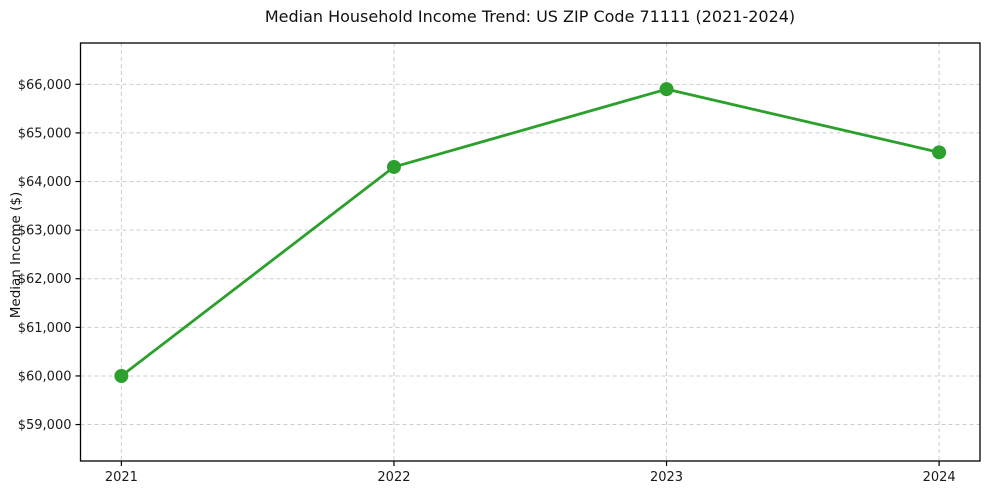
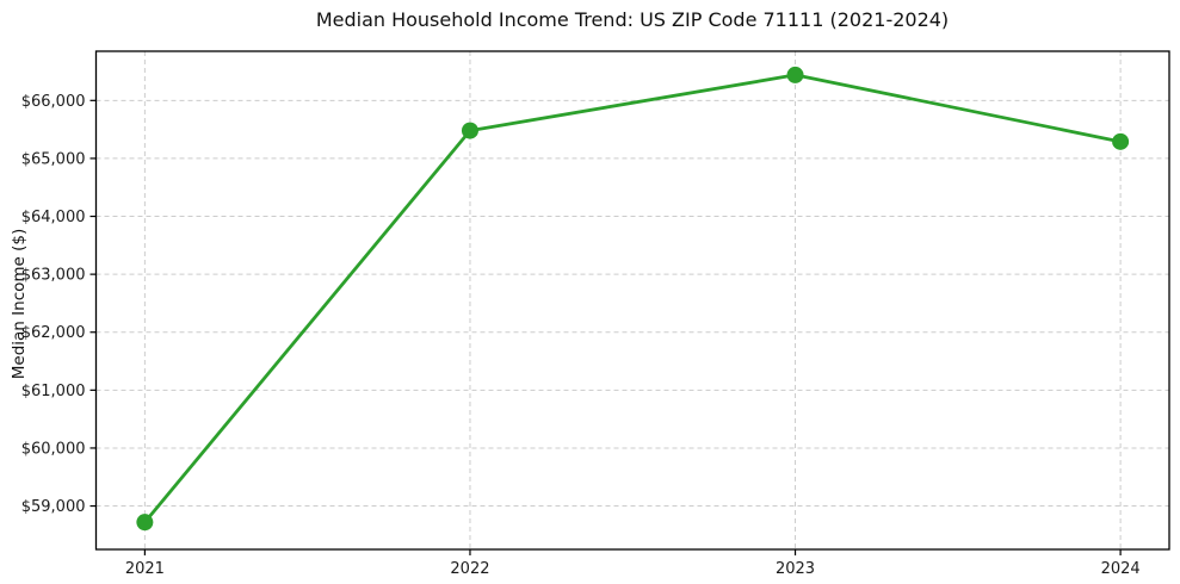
2021: $60000 -> $58700
2022: $64300 -> $65500
2023: $65900 -> $66400
2024: $64600 -> $65300
